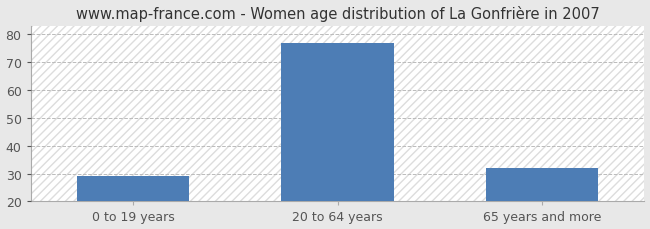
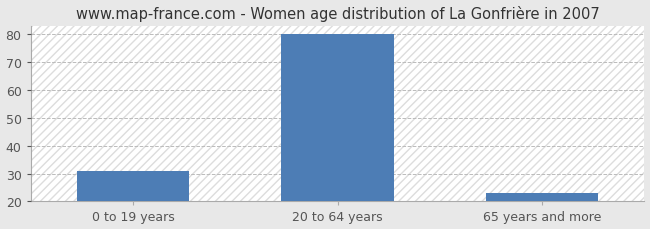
0 to 19 years: 29 -> 31
20 to 64 years: 77 -> 80
65 years and more: 32 -> 23
